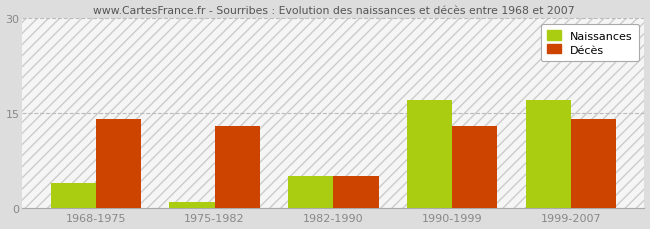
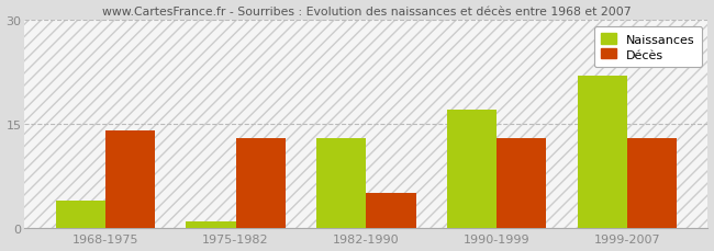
Naissances/1982-1990: 5 -> 13
Naissances/1999-2007: 17 -> 22
Décès/1999-2007: 14 -> 13
